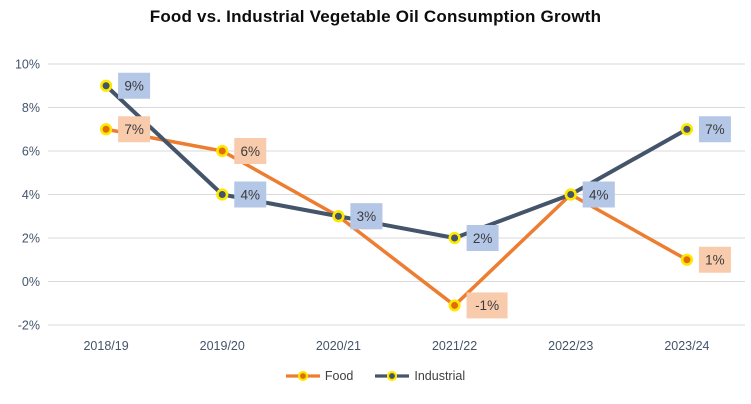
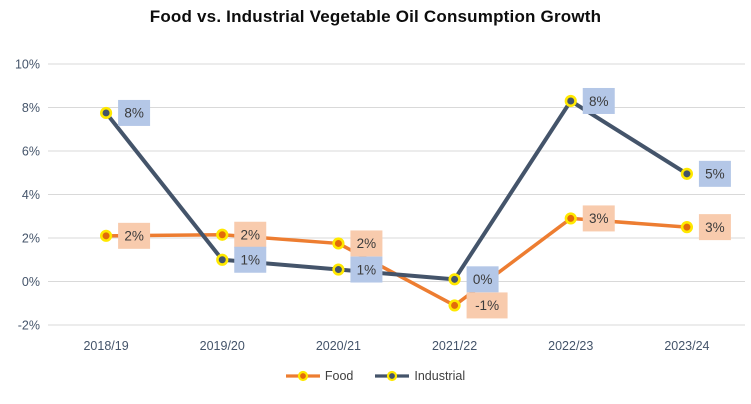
Food/2018/19: 7% -> 2%
Industrial/2018/19: 9% -> 8%
Food/2019/20: 6% -> 2%
Industrial/2019/20: 4% -> 1%
Food/2020/21: 3% -> 2%
Industrial/2020/21: 3% -> 1%
Industrial/2021/22: 2% -> 0%
Food/2022/23: 4% -> 3%
Industrial/2022/23: 4% -> 8%
Food/2023/24: 1% -> 3%
Industrial/2023/24: 7% -> 5%
